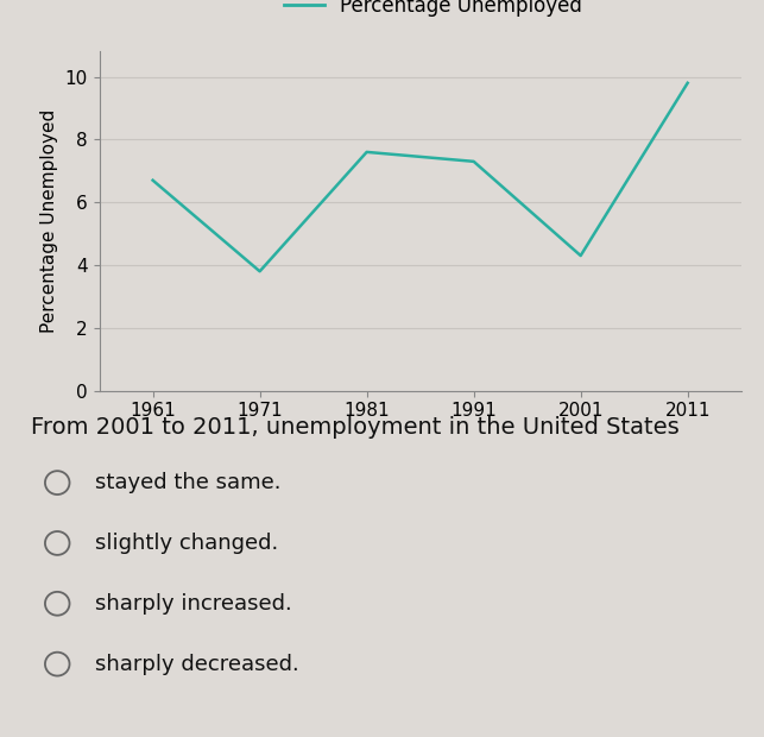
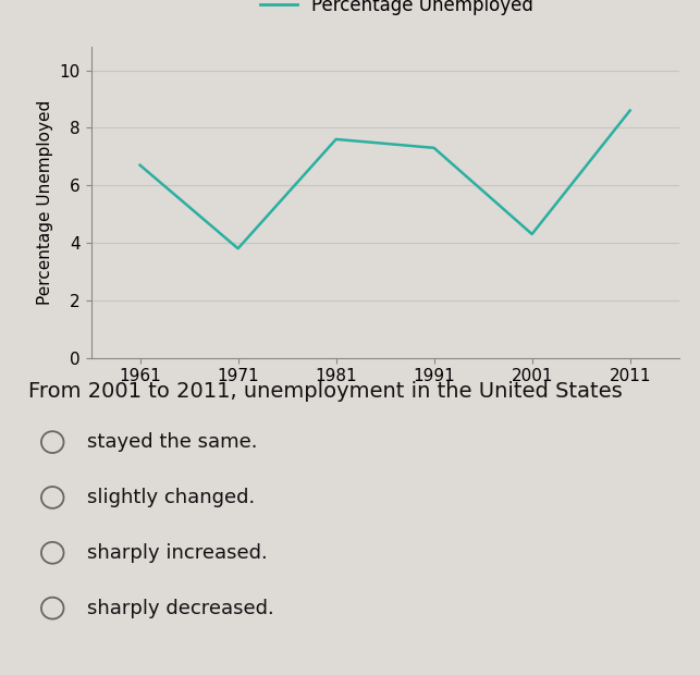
2011: 9.8 -> 8.6
